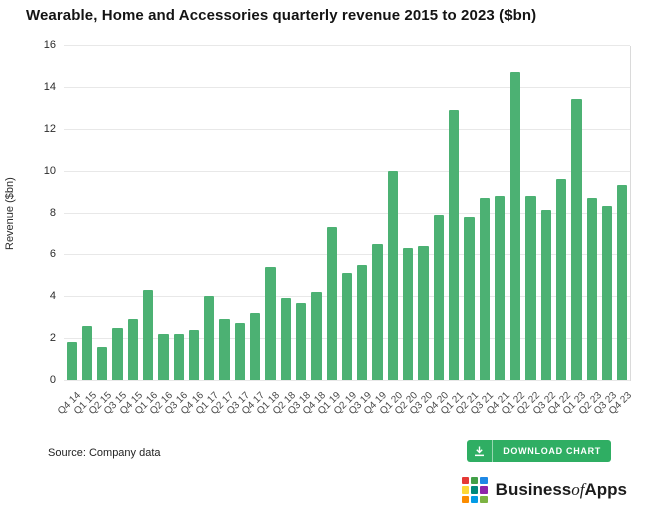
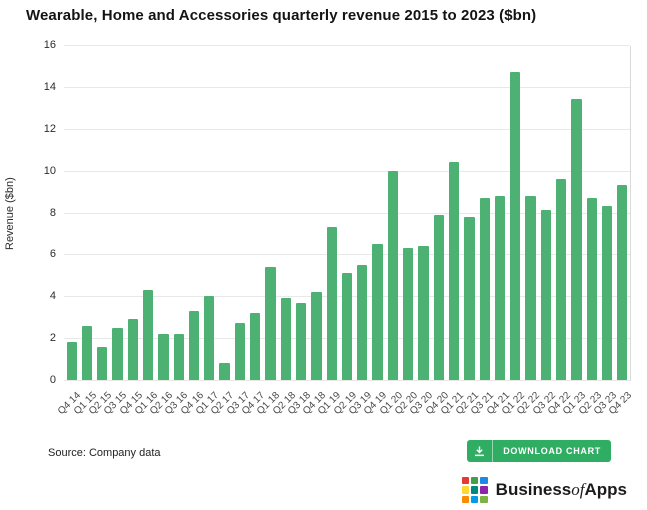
Q4 16: 2.4 -> 3.3
Q2 17: 2.9 -> 0.8
Q1 21: 12.9 -> 10.4
